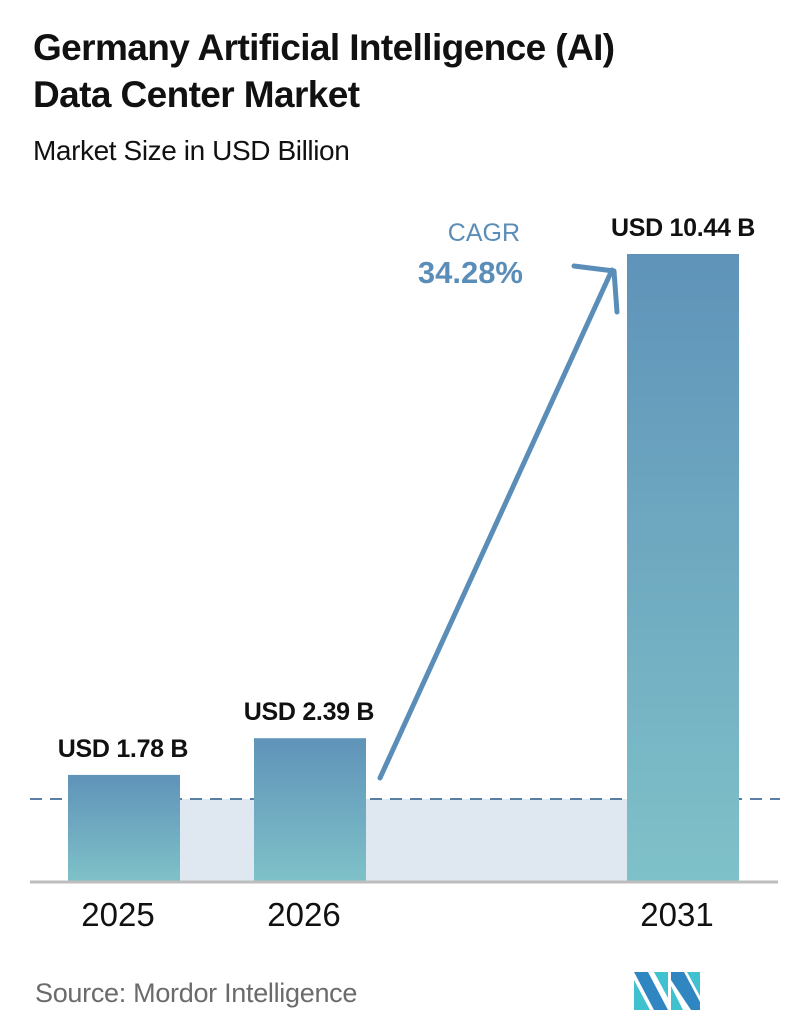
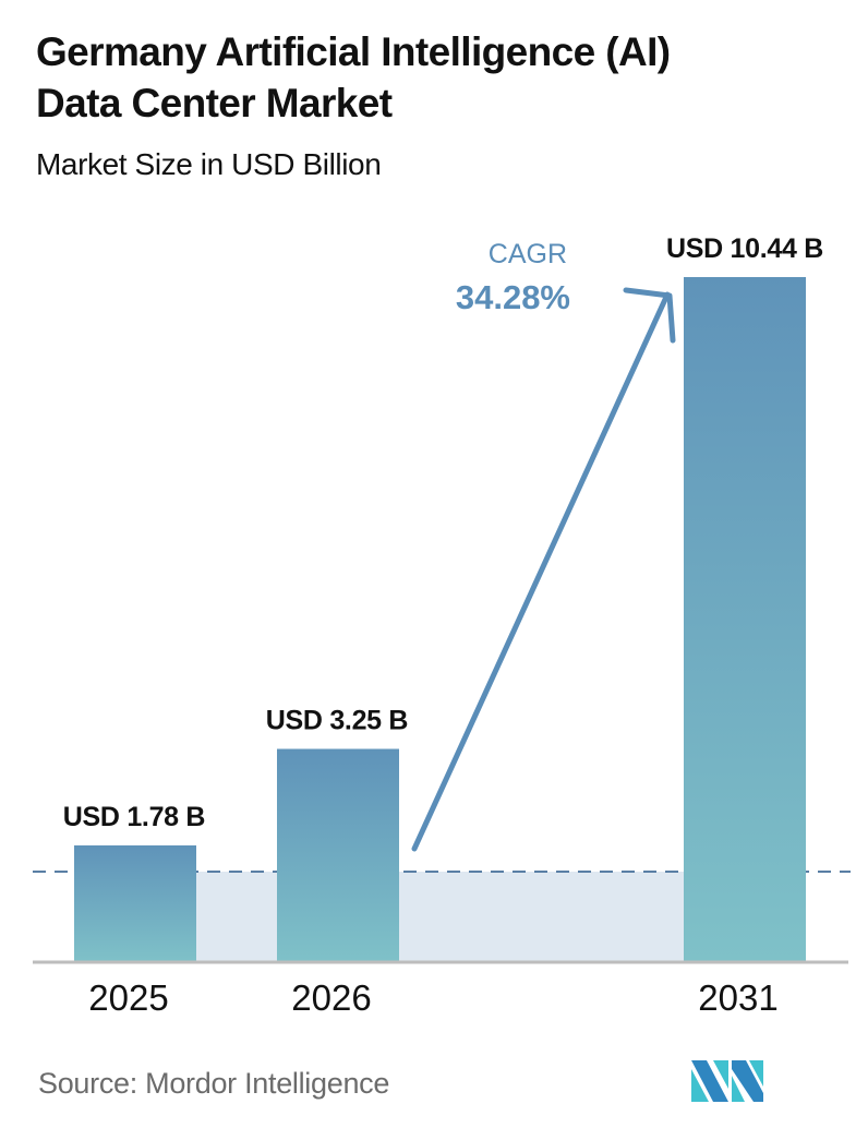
2026: 2.39 -> 3.25
